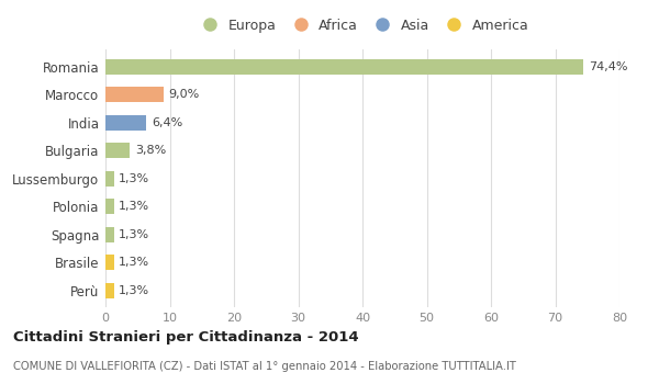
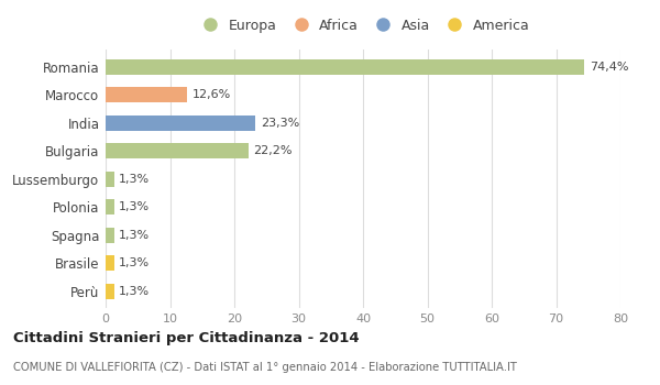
Marocco: 9,0% -> 12,6%
India: 6,4% -> 23,3%
Bulgaria: 3,8% -> 22,2%
